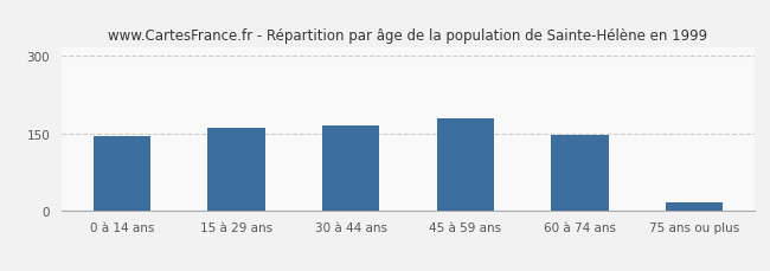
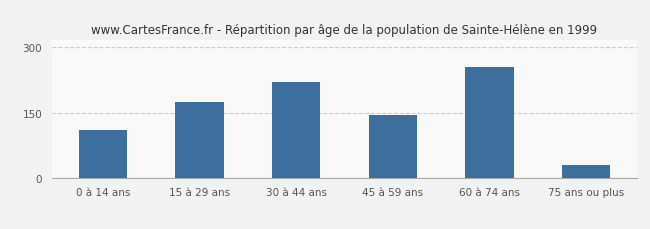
0 à 14 ans: 144 -> 110
15 à 29 ans: 161 -> 175
30 à 44 ans: 165 -> 220
45 à 59 ans: 178 -> 145
60 à 74 ans: 148 -> 255
75 ans ou plus: 18 -> 30
